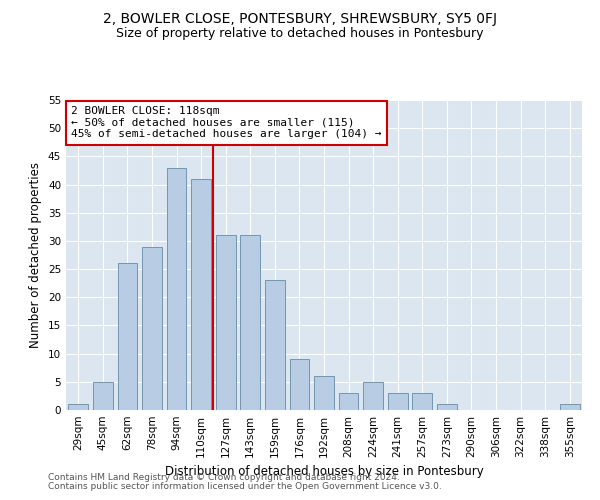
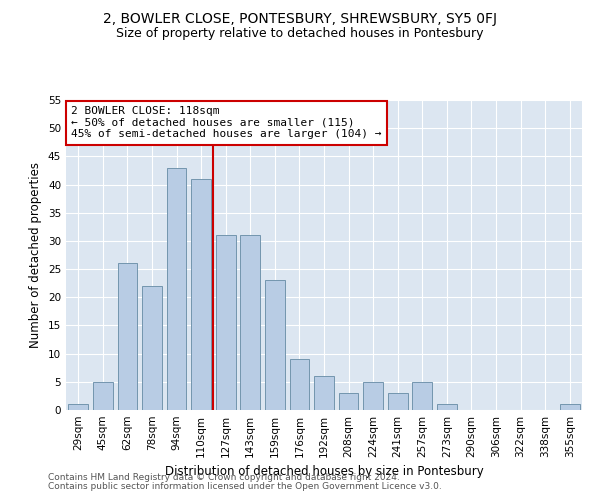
78sqm: 29 -> 22
257sqm: 3 -> 5
